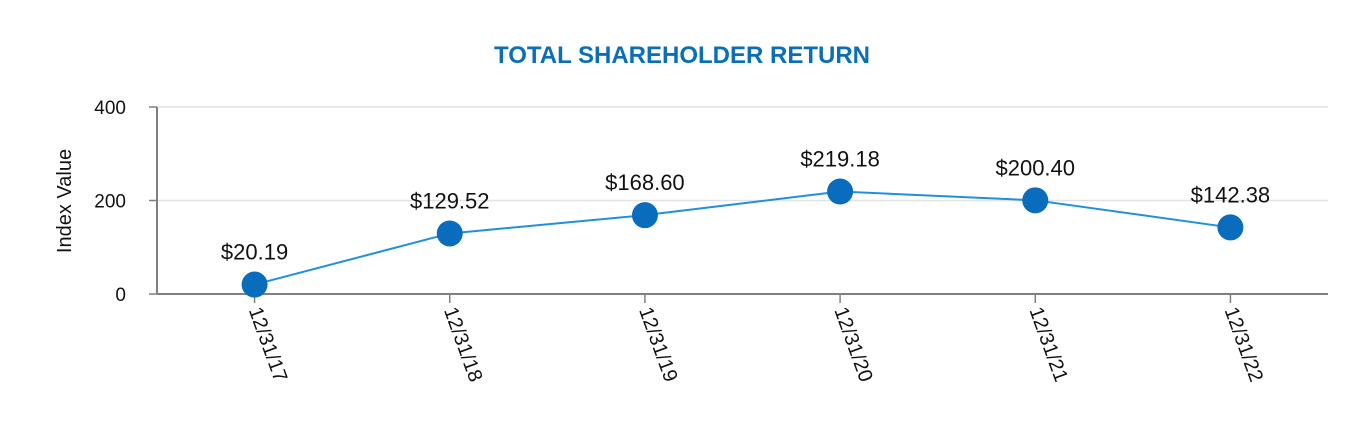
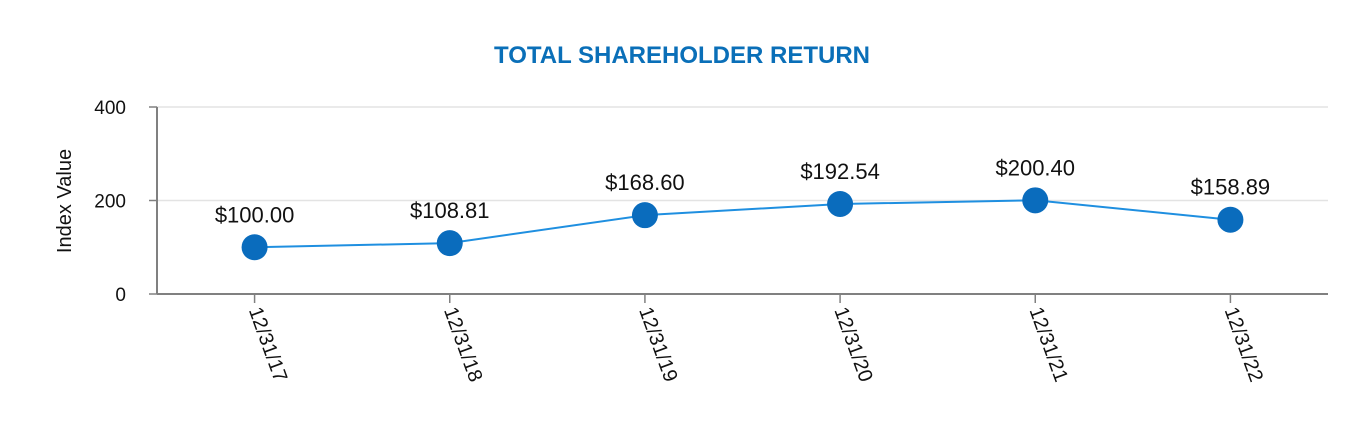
12/31/17: $20.19 -> $100.00
12/31/18: $129.52 -> $108.81
12/31/20: $219.18 -> $192.54
12/31/22: $142.38 -> $158.89
